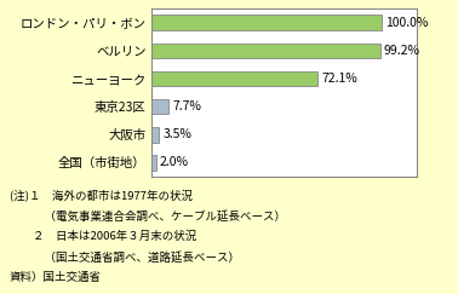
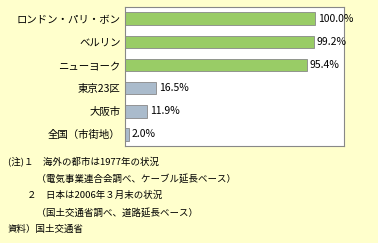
ニューヨーク: 72.1% -> 95.4%
東京23区: 7.7% -> 16.5%
大阪市: 3.5% -> 11.9%
